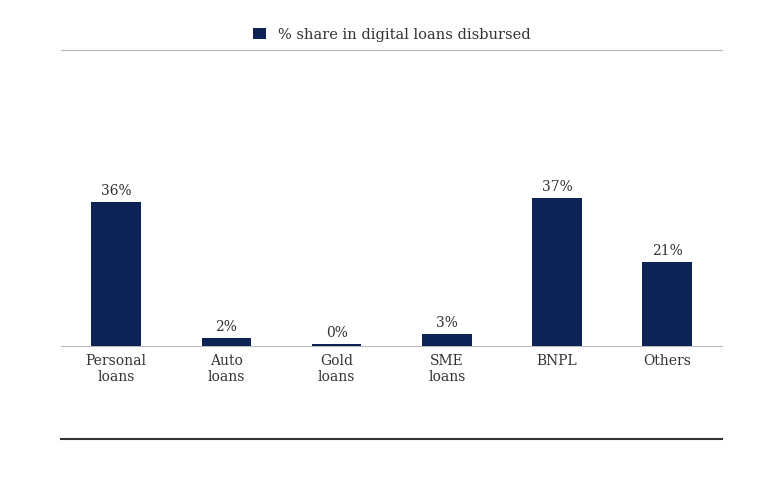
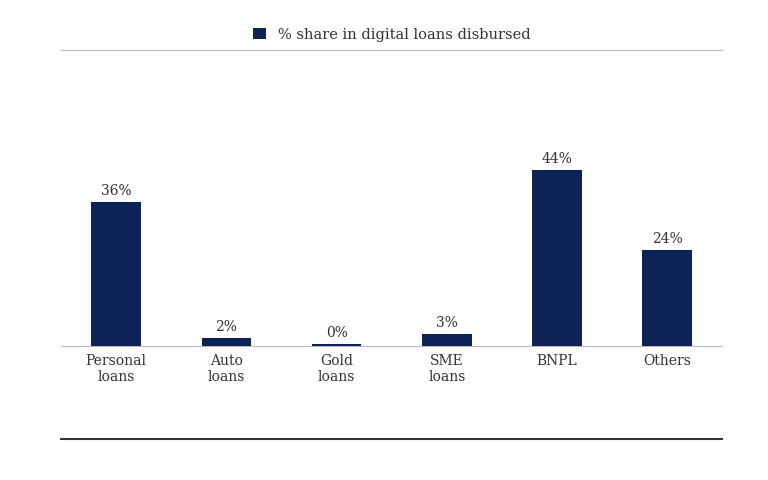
BNPL: 37% -> 44%
Others: 21% -> 24%
